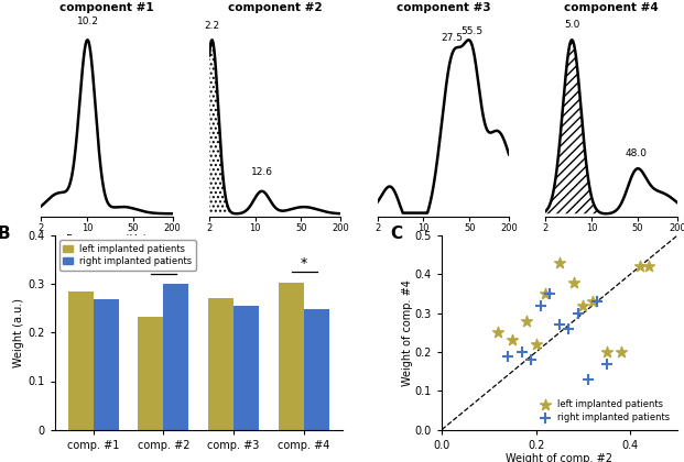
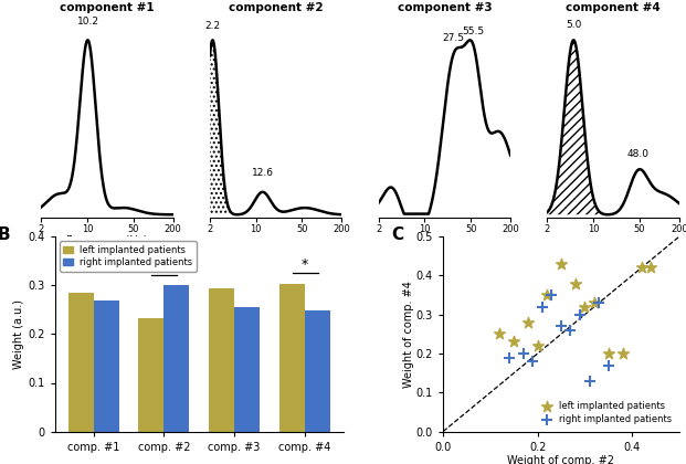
left implanted patients/comp. #3: 0.272 -> 0.295
